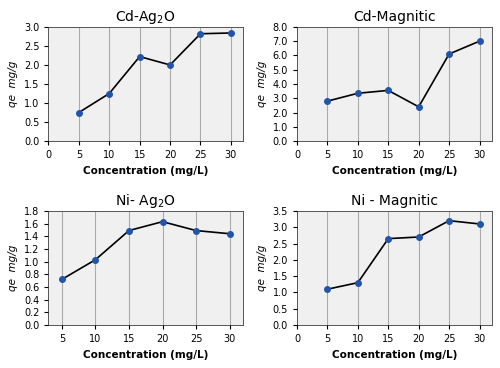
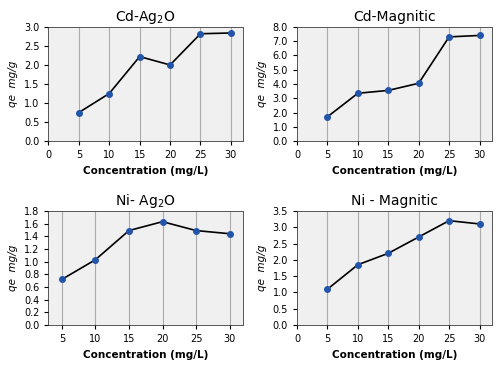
Cd-Magnitic/5: 2.8 -> 1.7
Cd-Magnitic/20: 2.4 -> 4.0
Cd-Magnitic/25: 6.1 -> 7.3
Cd-Magnitic/30: 7.0 -> 7.4
Ni - Magnitic/10: 1.30 -> 1.85
Ni - Magnitic/15: 2.65 -> 2.20
